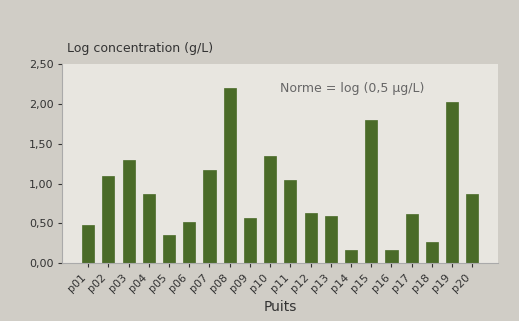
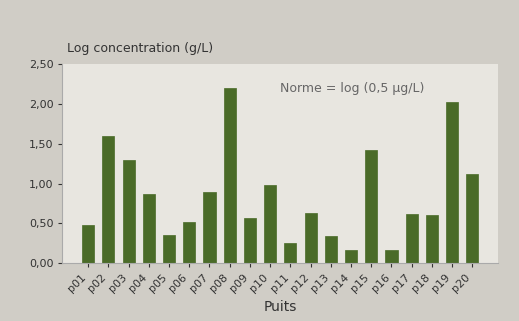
p02: 1,10 -> 1,60
p07: 1,17 -> 0,90
p10: 1,35 -> 0,98
p11: 1,04 -> 0,26
p13: 0,59 -> 0,34
p15: 1,80 -> 1,42
p18: 0,27 -> 0,60
p20: 0,87 -> 1,12
